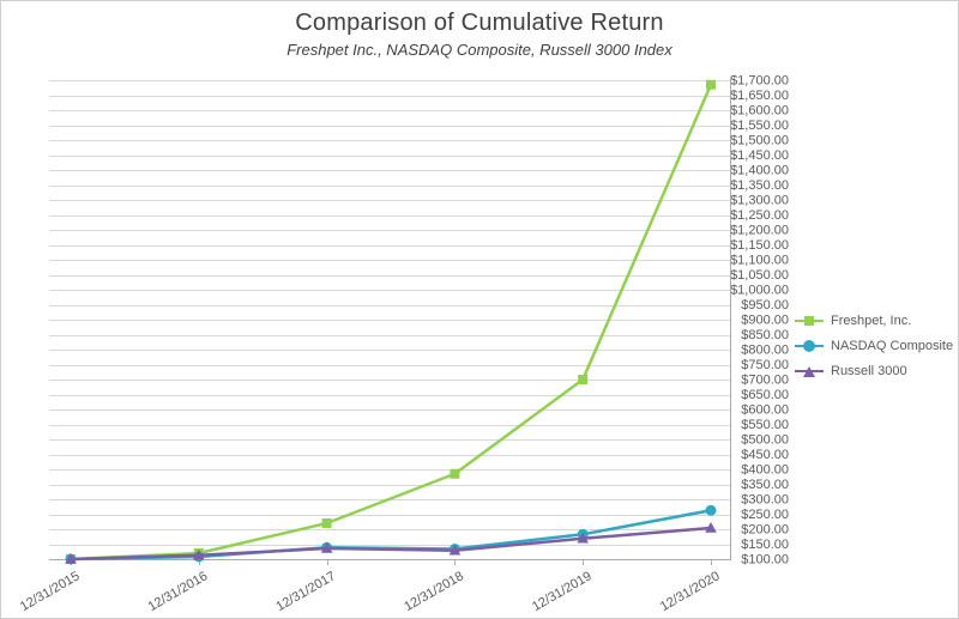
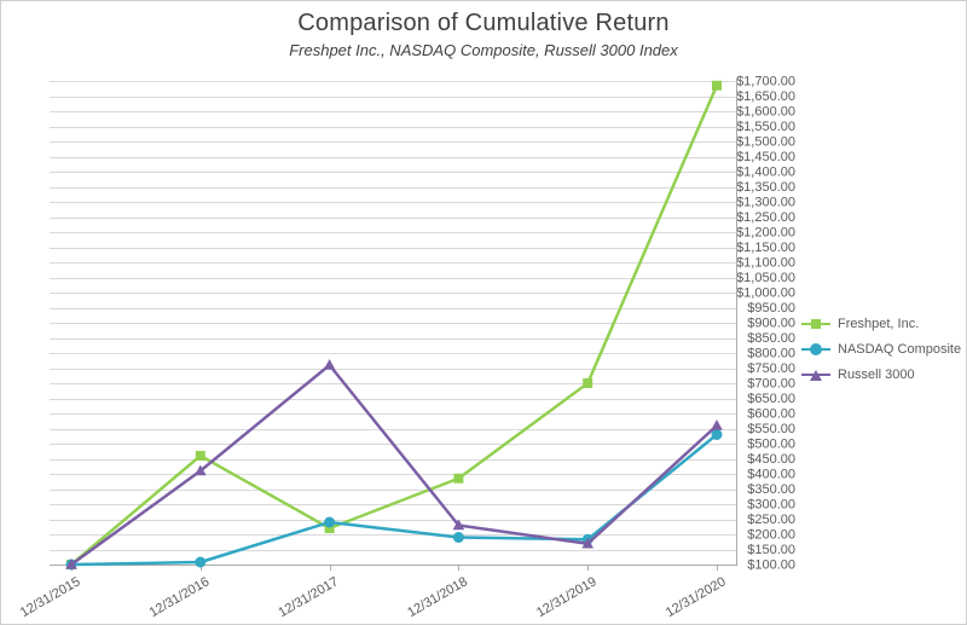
Freshpet, Inc./12/31/2016: $120 -> $460
Russell 3000/12/31/2016: $110 -> $410
NASDAQ Composite/12/31/2017: $140 -> $240
Russell 3000/12/31/2017: $140 -> $760
NASDAQ Composite/12/31/2018: $130 -> $190
Russell 3000/12/31/2018: $130 -> $230
NASDAQ Composite/12/31/2020: $260 -> $530
Russell 3000/12/31/2020: $200 -> $560
